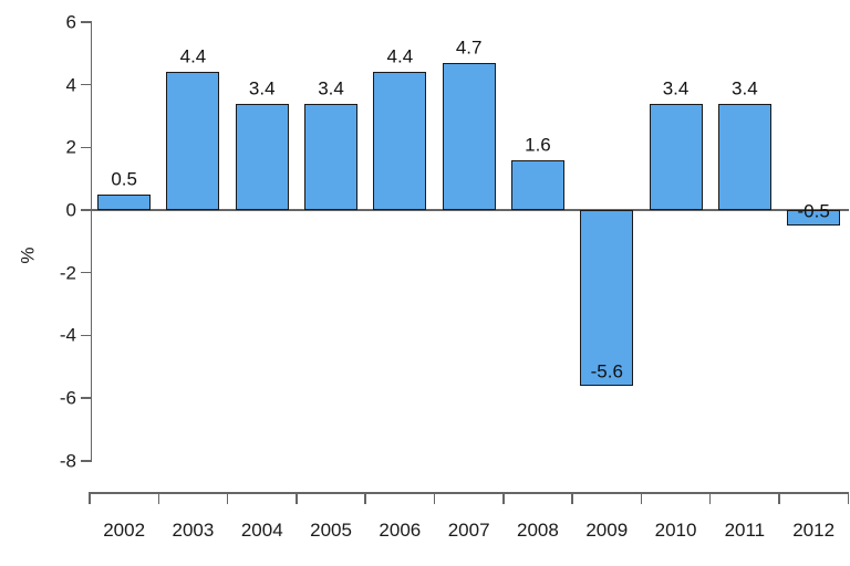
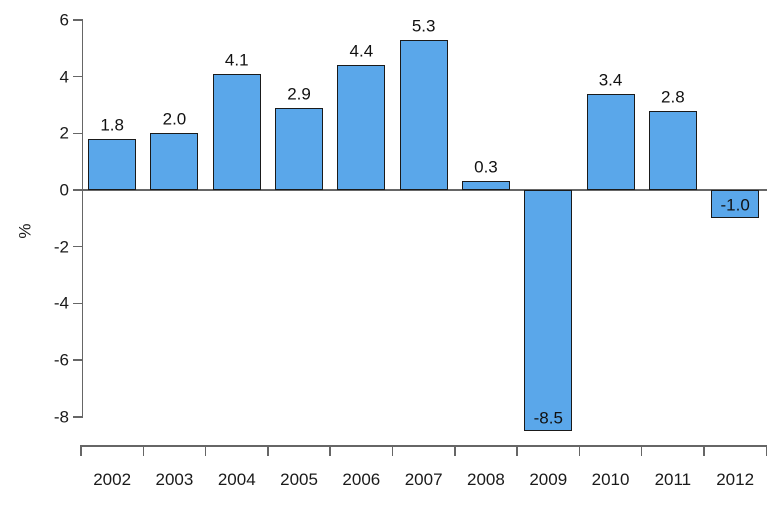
2002: 0.5 -> 1.8
2003: 4.4 -> 2.0
2004: 3.4 -> 4.1
2005: 3.4 -> 2.9
2007: 4.7 -> 5.3
2008: 1.6 -> 0.3
2009: -5.6 -> -8.5
2011: 3.4 -> 2.8
2012: -0.5 -> -1.0
